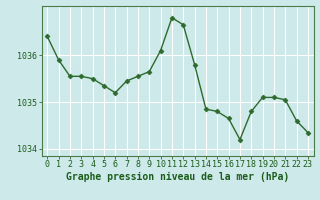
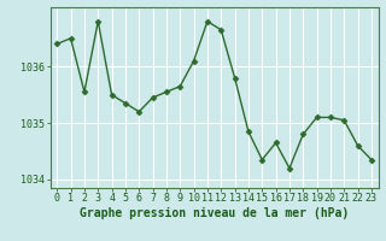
1: 1035.90 -> 1036.50
3: 1035.55 -> 1036.80
15: 1034.80 -> 1034.35
